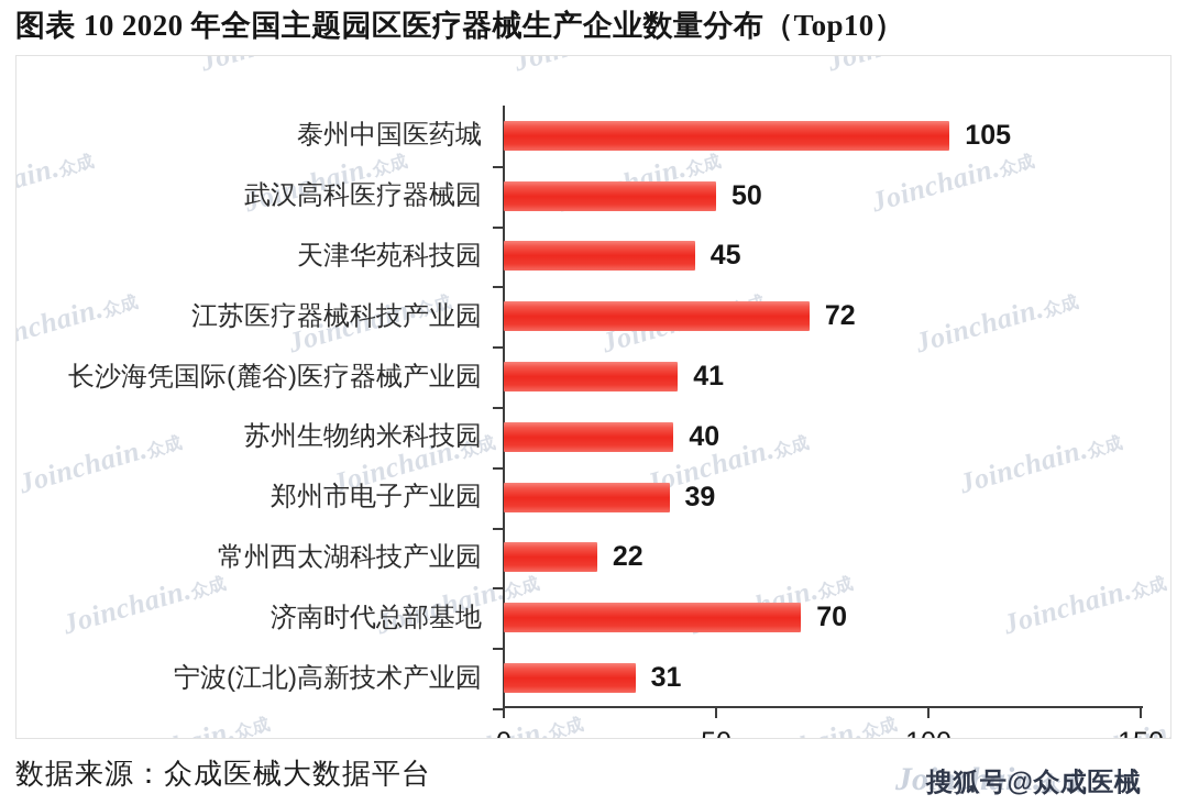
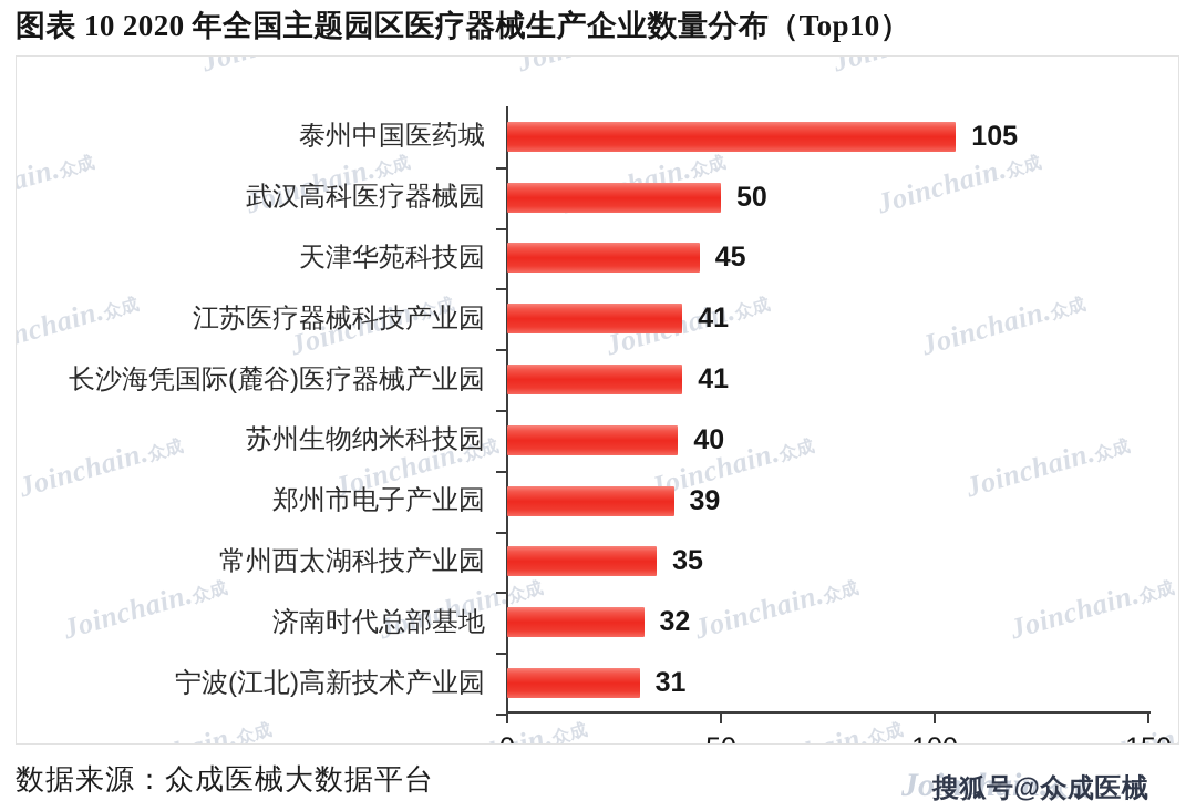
江苏医疗器械科技产业园: 72 -> 41
常州西太湖科技产业园: 22 -> 35
济南时代总部基地: 70 -> 32
